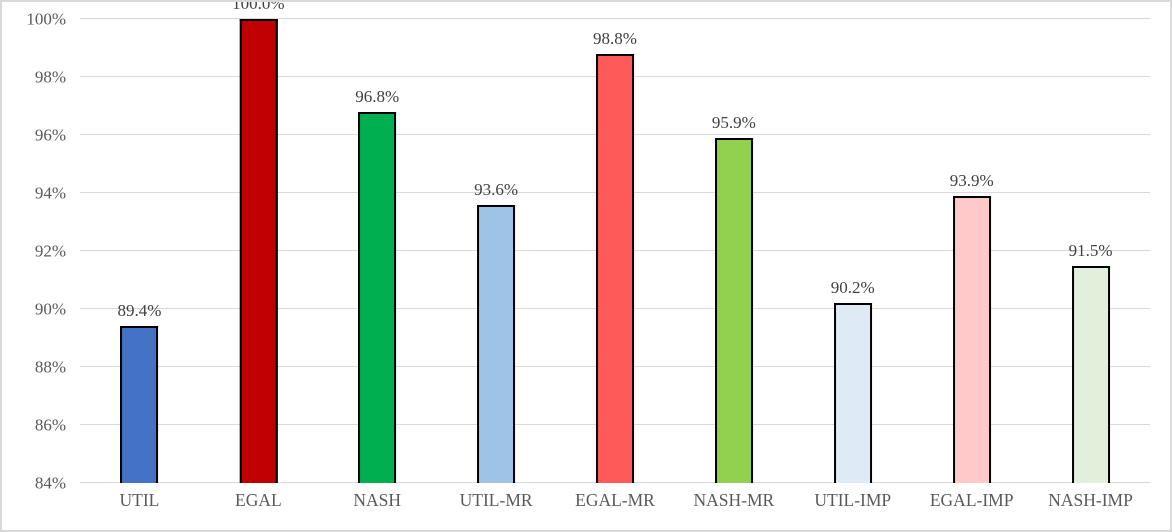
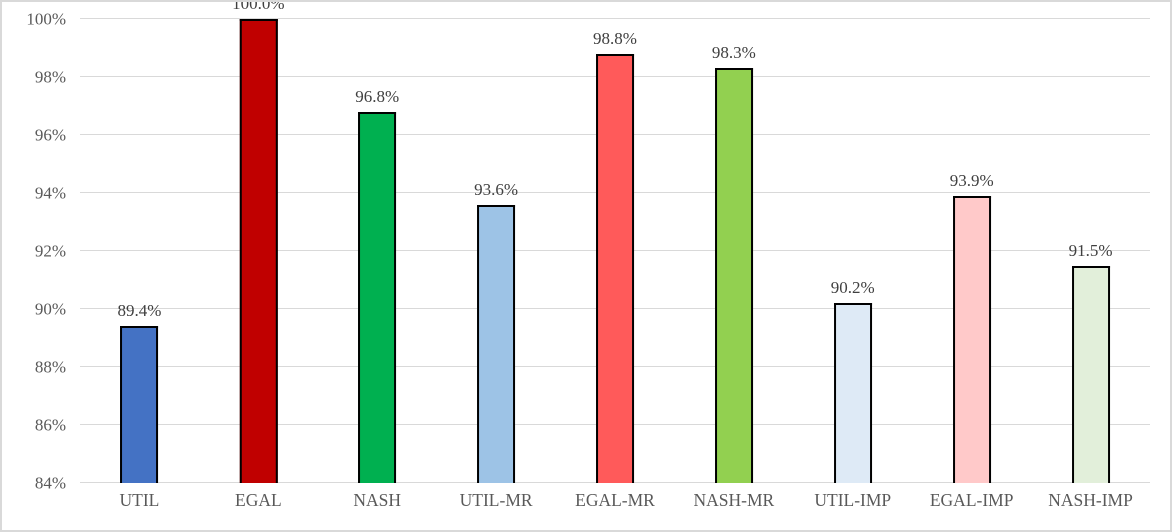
NASH-MR: 95.9% -> 98.3%
